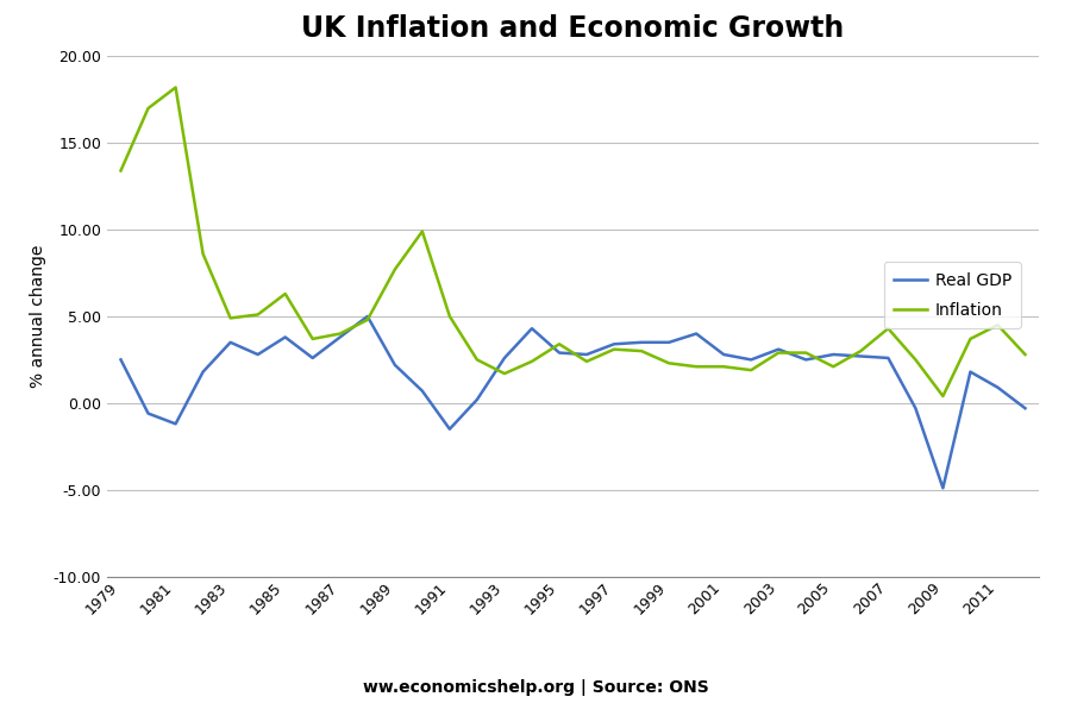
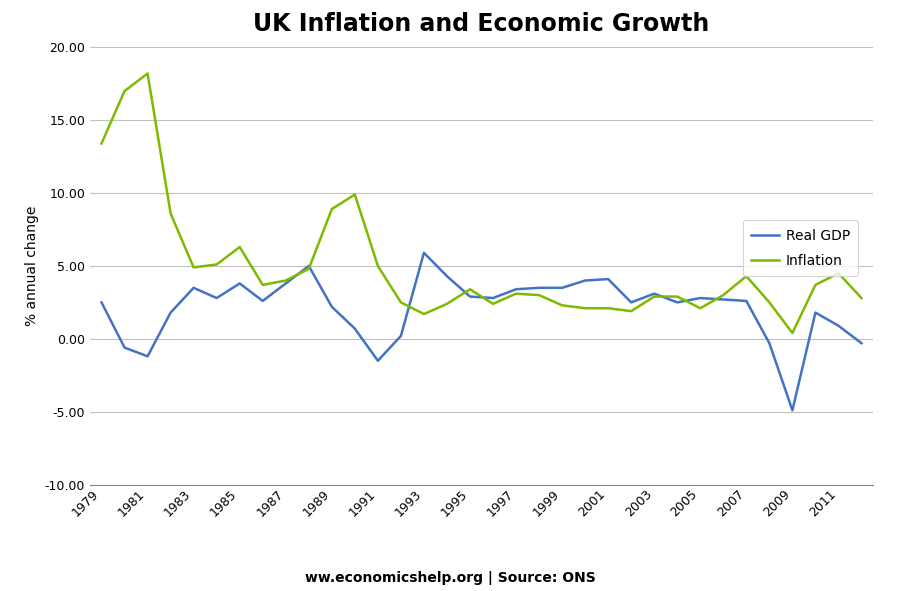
Inflation/1989: 7.7 -> 8.9
Real GDP/1993: 2.6 -> 5.9
Real GDP/2001: 2.8 -> 4.1
